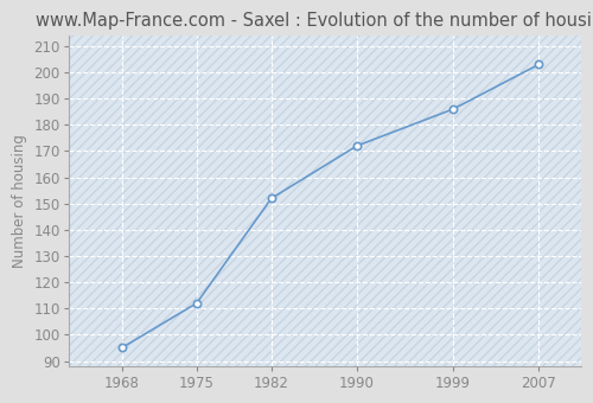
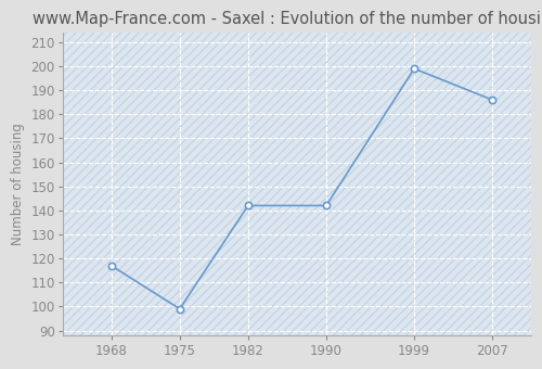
1968: 95 -> 117
1975: 112 -> 99
1982: 152 -> 142
1990: 172 -> 142
1999: 186 -> 199
2007: 203 -> 186
